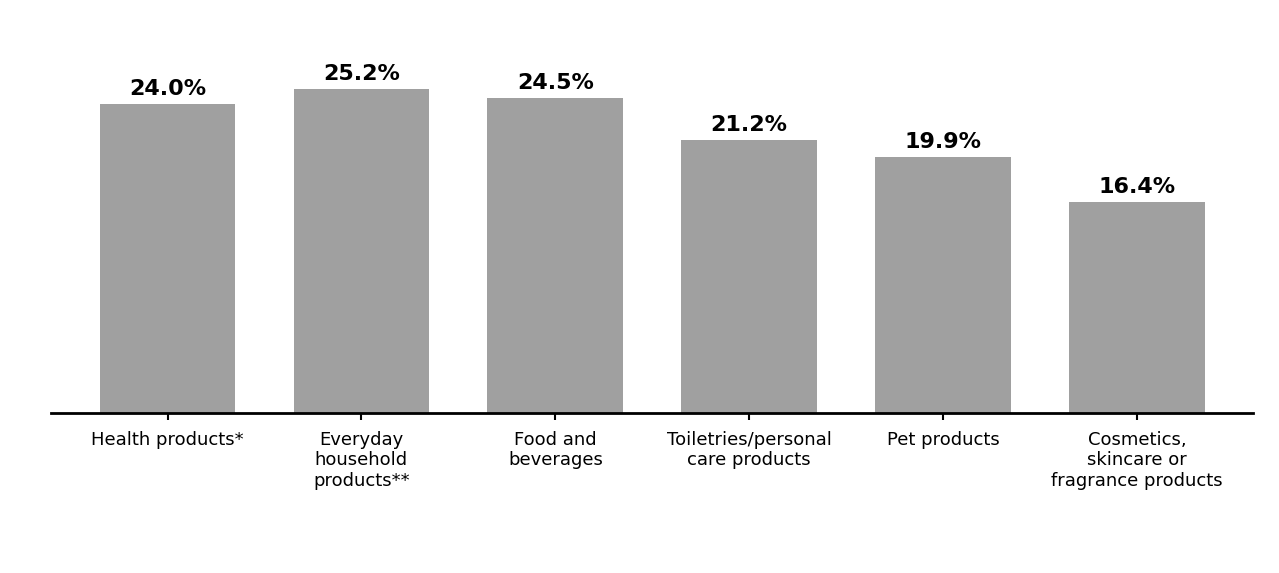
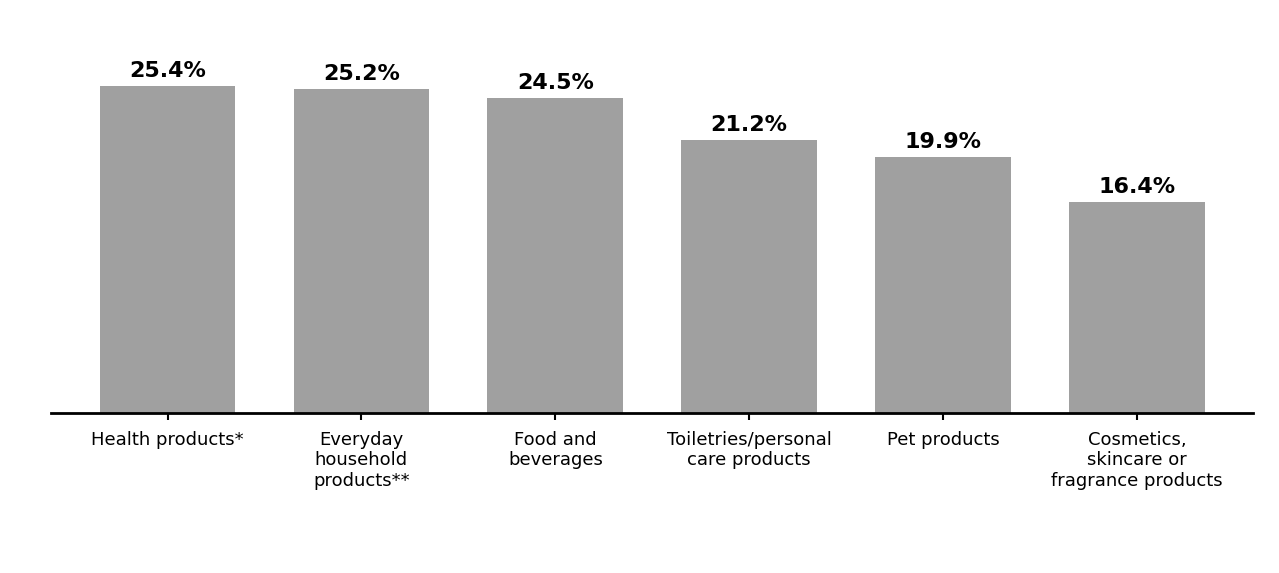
Health products*: 24.0% -> 25.4%
